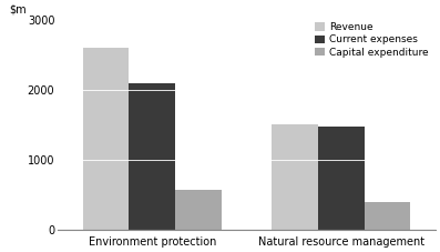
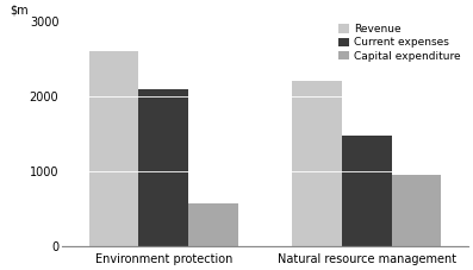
Revenue/Natural resource management: 1500 -> 2200
Capital expenditure/Natural resource management: 400 -> 960
